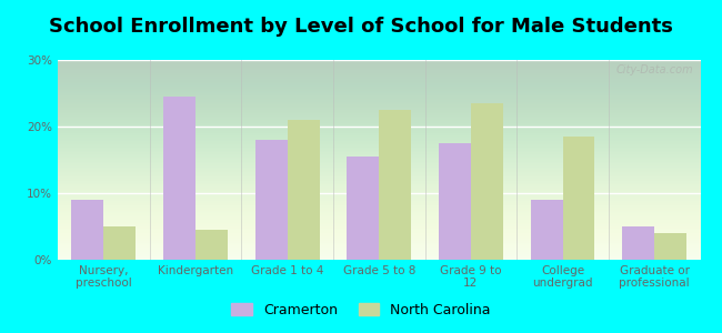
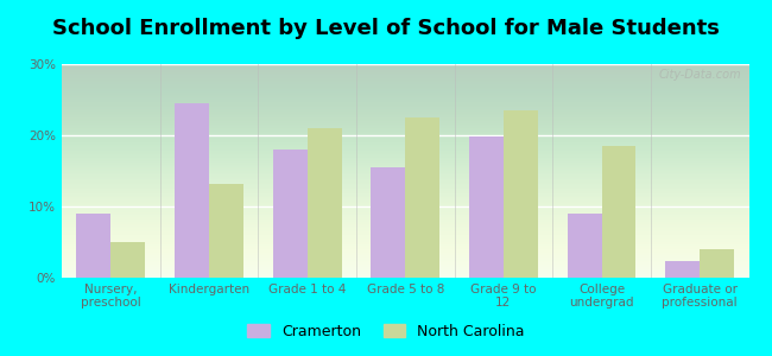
North Carolina/Kindergarten: 4.5% -> 13.2%
Cramerton/Grade 9 to 12: 17.5% -> 19.8%
Cramerton/Graduate or professional: 5.0% -> 2.4%
